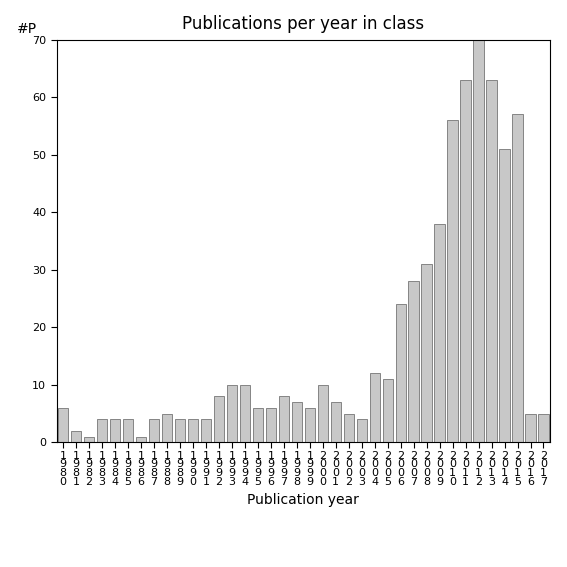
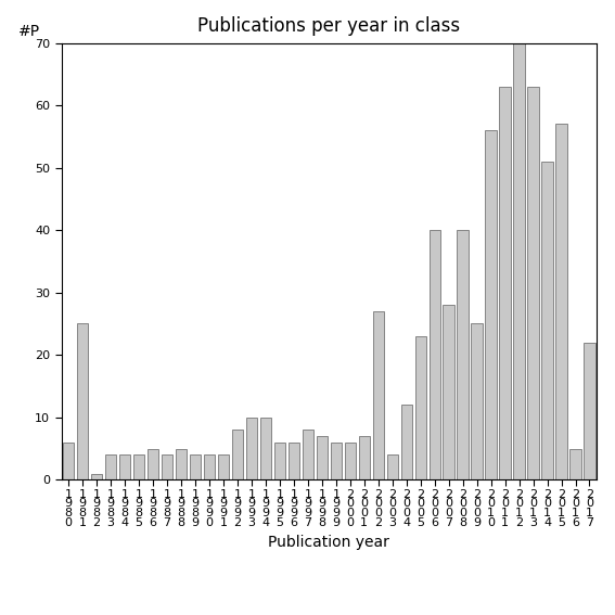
1 9 8 1: 2 -> 25
1 9 8 6: 1 -> 5
2 0 0 0: 10 -> 6
2 0 0 2: 5 -> 27
2 0 0 5: 11 -> 23
2 0 0 6: 24 -> 40
2 0 0 8: 31 -> 40
2 0 0 9: 38 -> 25
2 0 1 7: 5 -> 22
